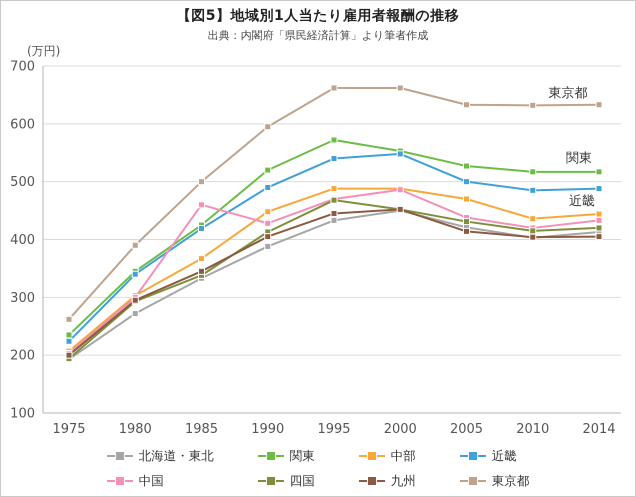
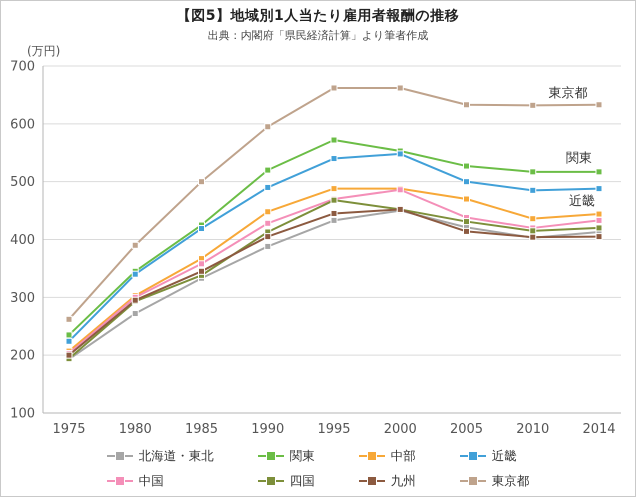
中国/1985: 460 -> 360
